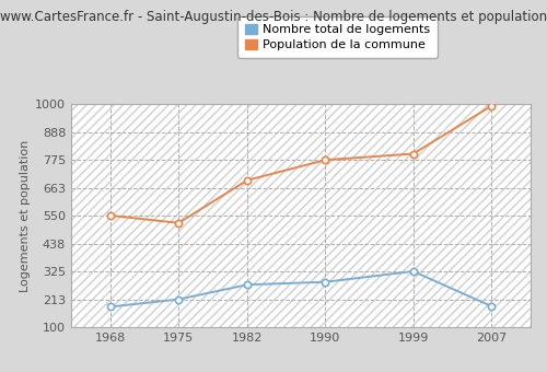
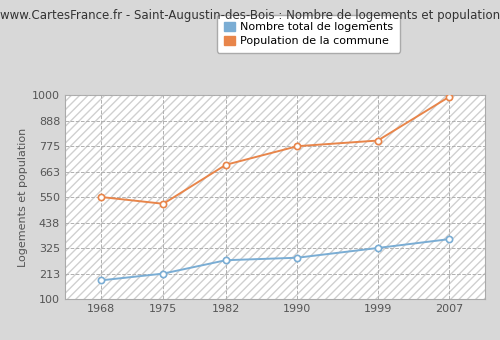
Nombre total de logements/2007: 185 -> 365
